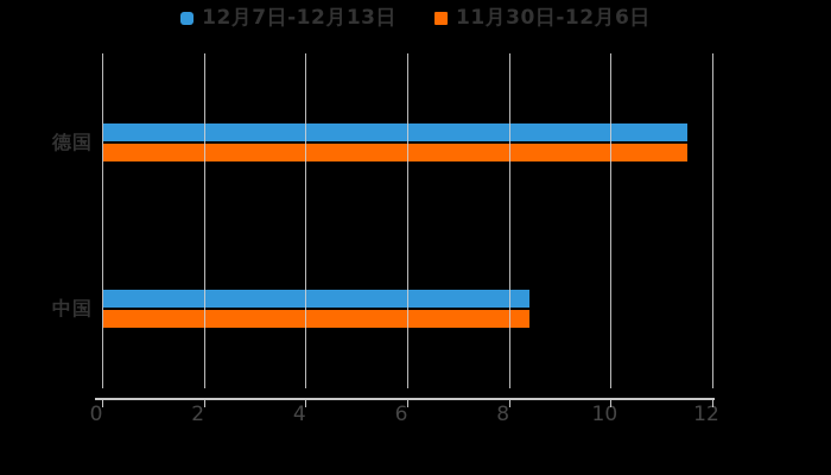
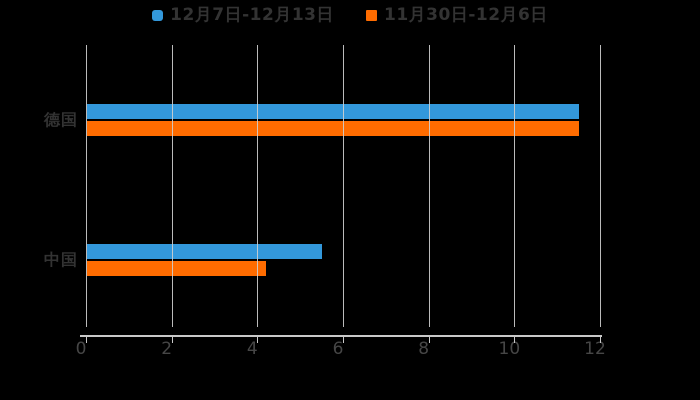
12月7日-12月13日/中国: 8.4 -> 5.5
11月30日-12月6日/中国: 8.4 -> 4.2
